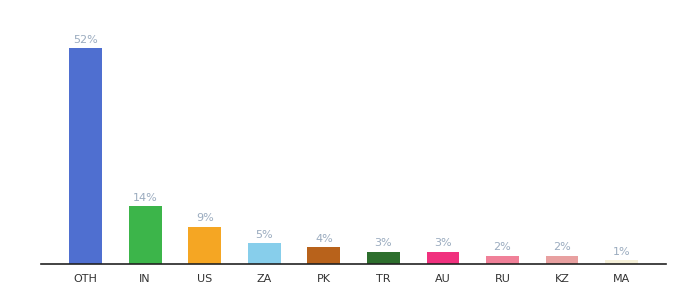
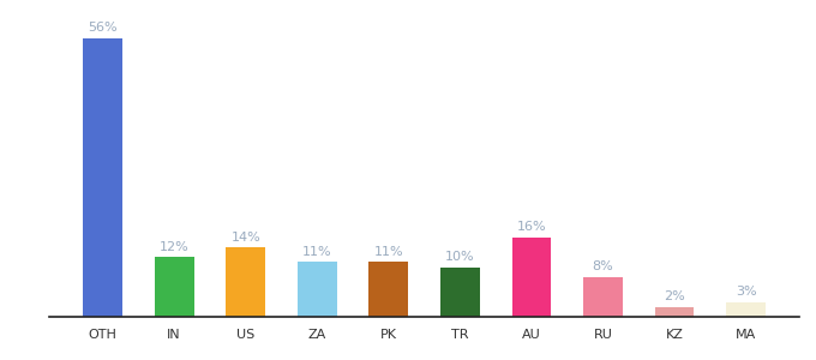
OTH: 52% -> 56%
IN: 14% -> 12%
US: 9% -> 14%
ZA: 5% -> 11%
PK: 4% -> 11%
TR: 3% -> 10%
AU: 3% -> 16%
RU: 2% -> 8%
MA: 1% -> 3%
